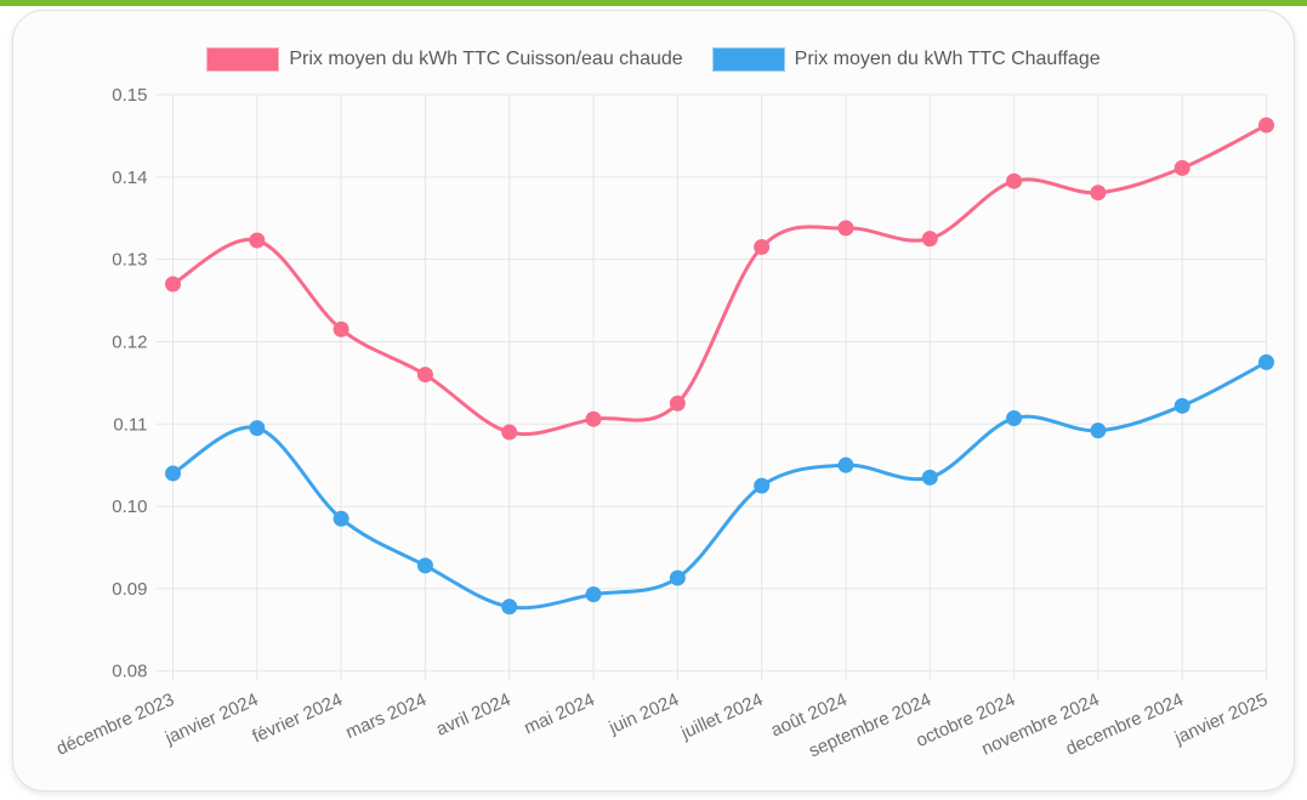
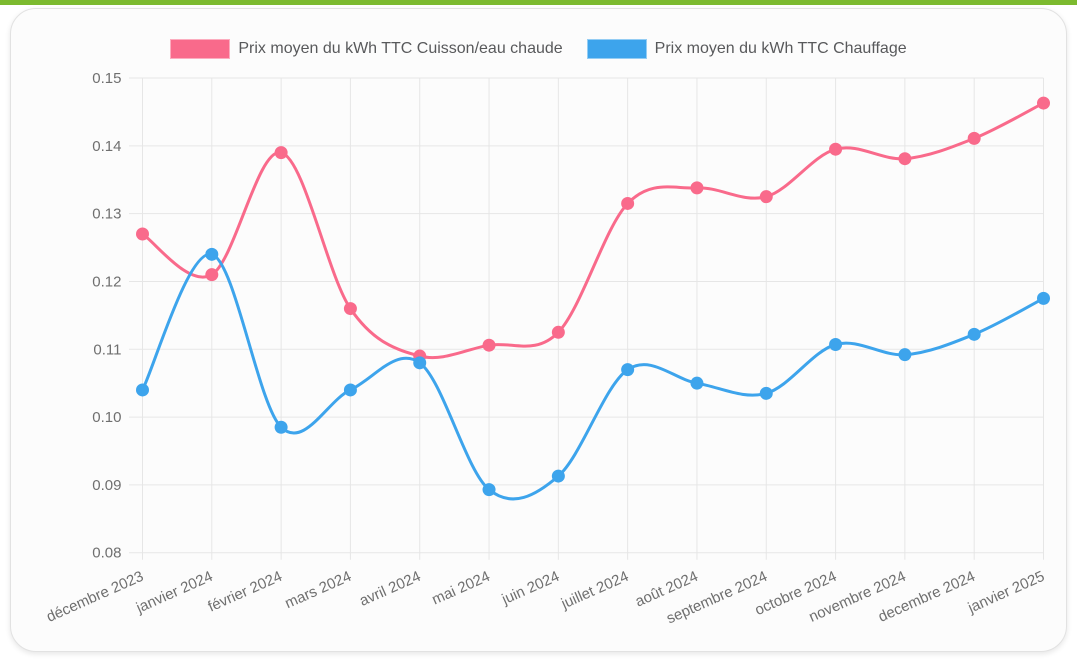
Prix moyen du kWh TTC Cuisson/eau chaude/janvier 2024: 0.132 -> 0.121
Prix moyen du kWh TTC Chauffage/janvier 2024: 0.110 -> 0.124
Prix moyen du kWh TTC Cuisson/eau chaude/février 2024: 0.121 -> 0.139
Prix moyen du kWh TTC Chauffage/mars 2024: 0.093 -> 0.104
Prix moyen du kWh TTC Chauffage/avril 2024: 0.088 -> 0.108
Prix moyen du kWh TTC Chauffage/juillet 2024: 0.102 -> 0.107
